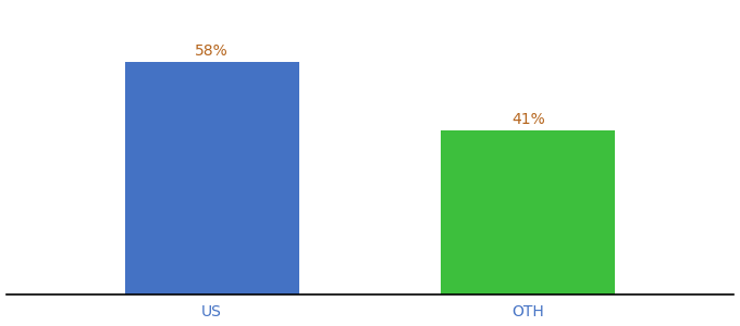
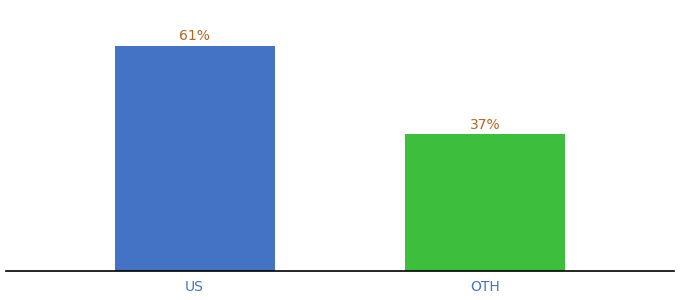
US: 58% -> 61%
OTH: 41% -> 37%
